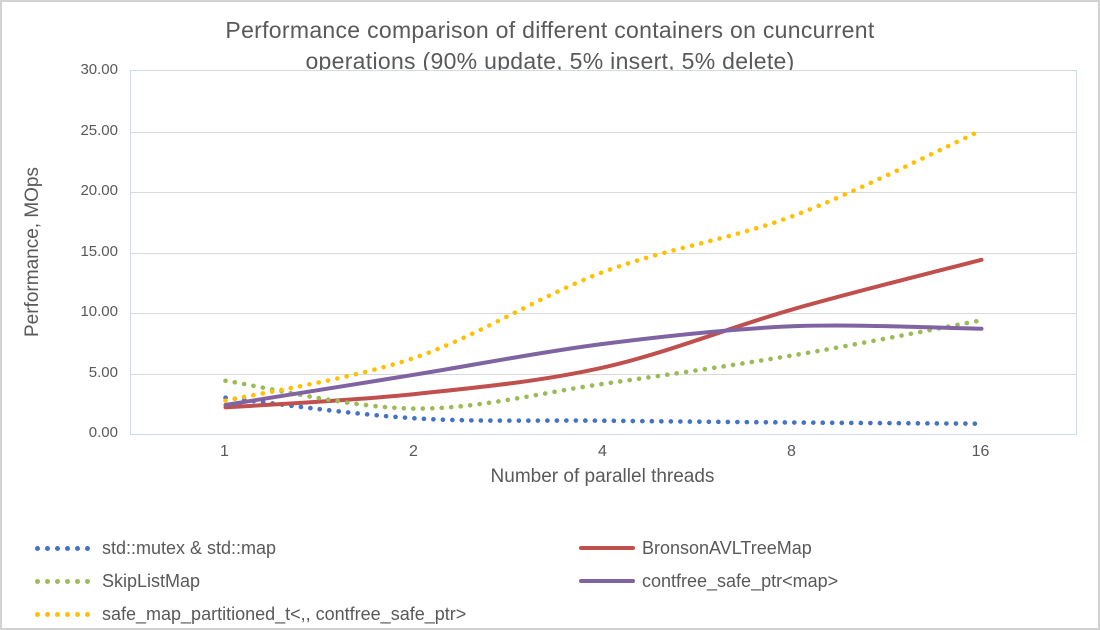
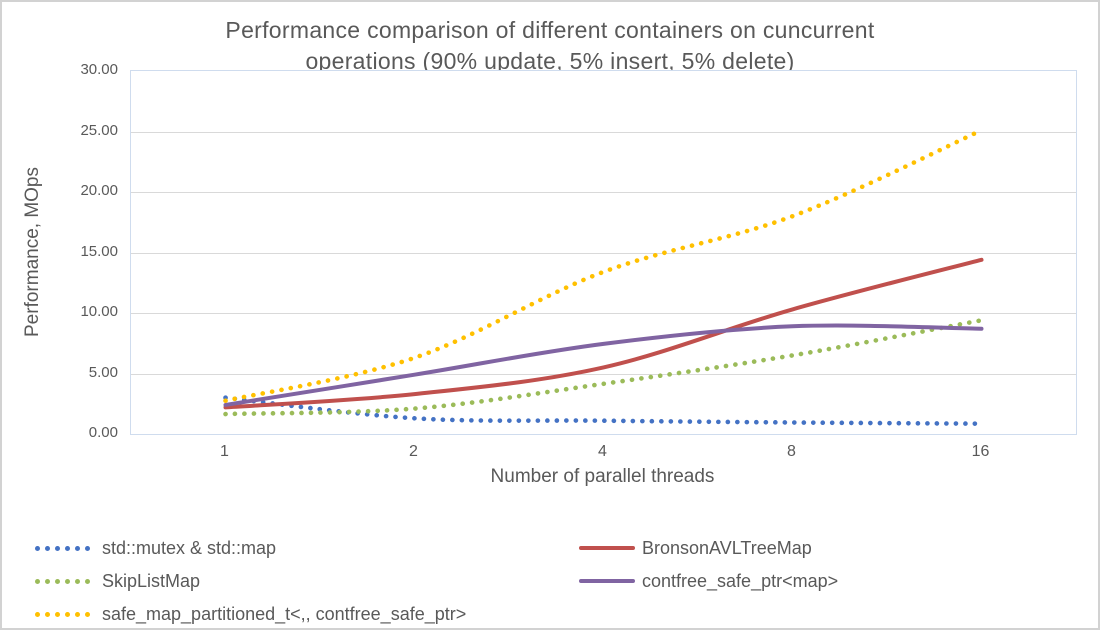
SkipListMap/1: 4.4 -> 1.6
